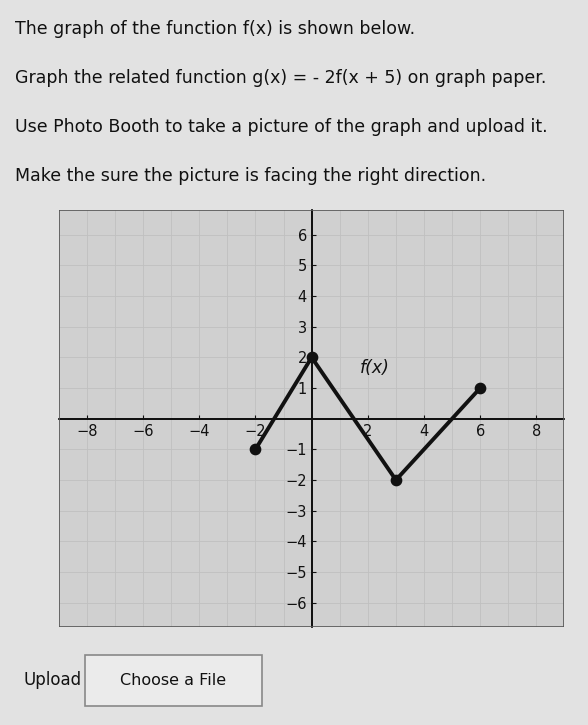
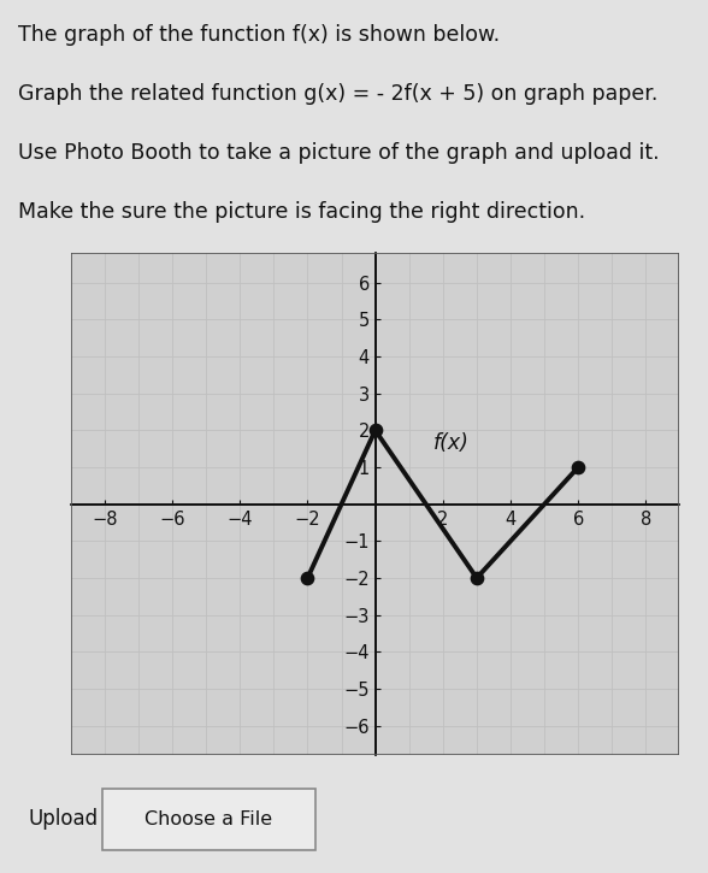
−2: -1 -> -2
